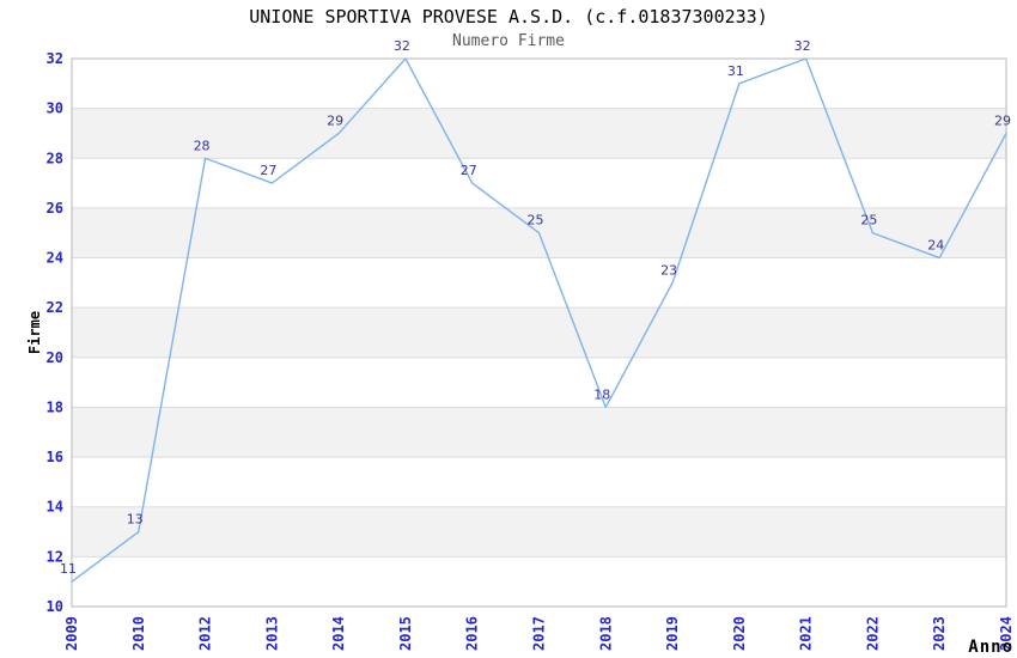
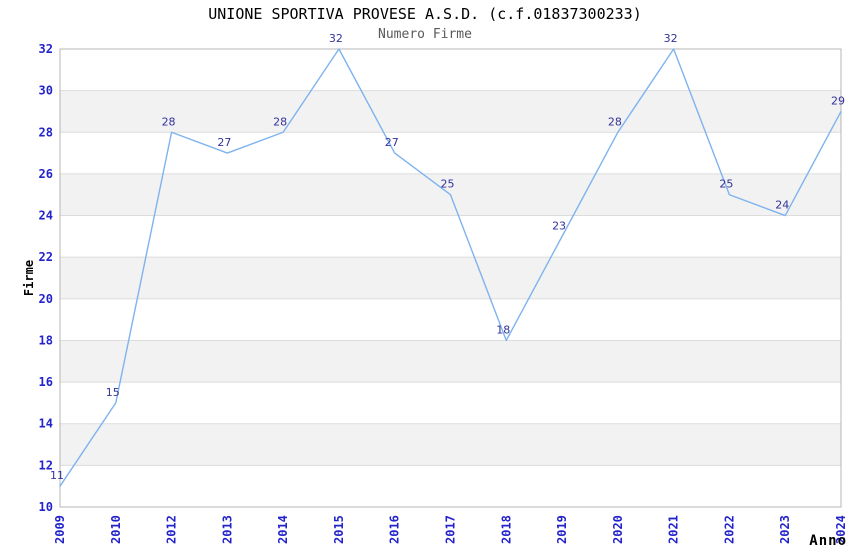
2010: 13 -> 15
2014: 29 -> 28
2020: 31 -> 28
